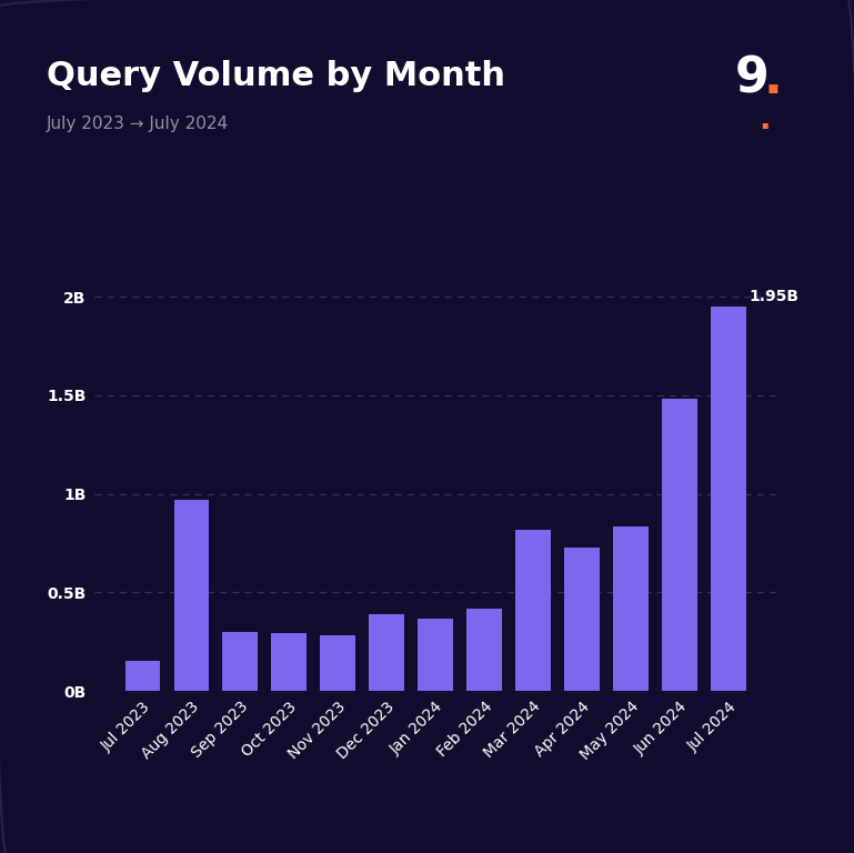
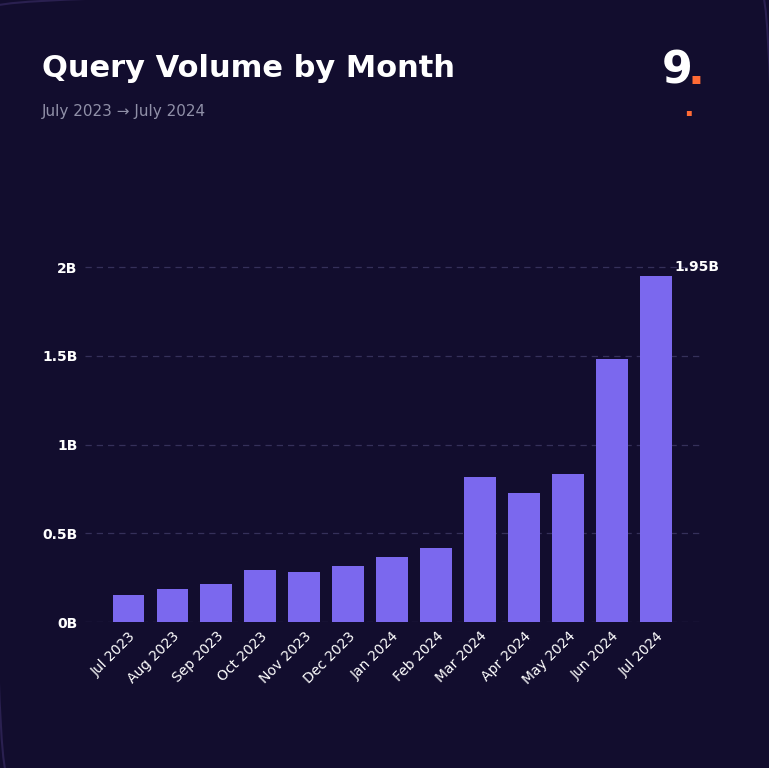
Aug 2023: 0.97B -> 0.18B
Sep 2023: 0.30B -> 0.21B
Dec 2023: 0.39B -> 0.32B
